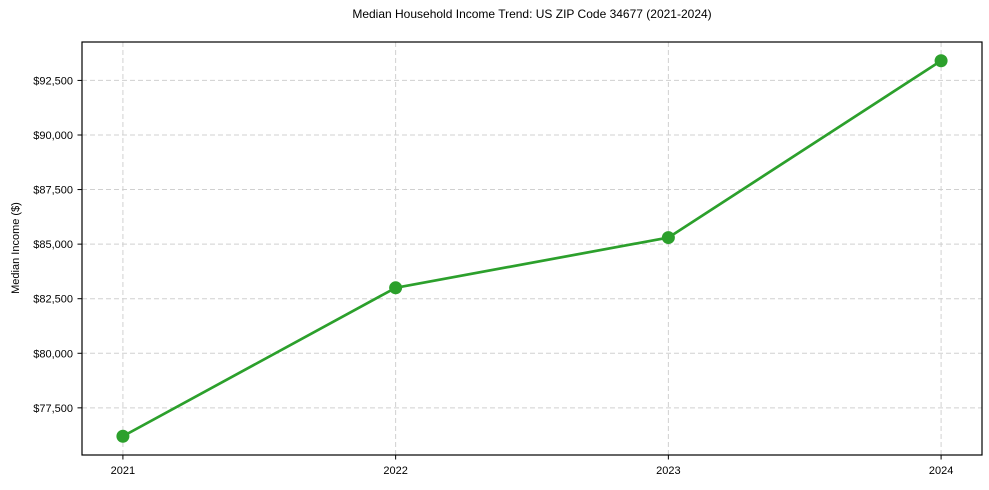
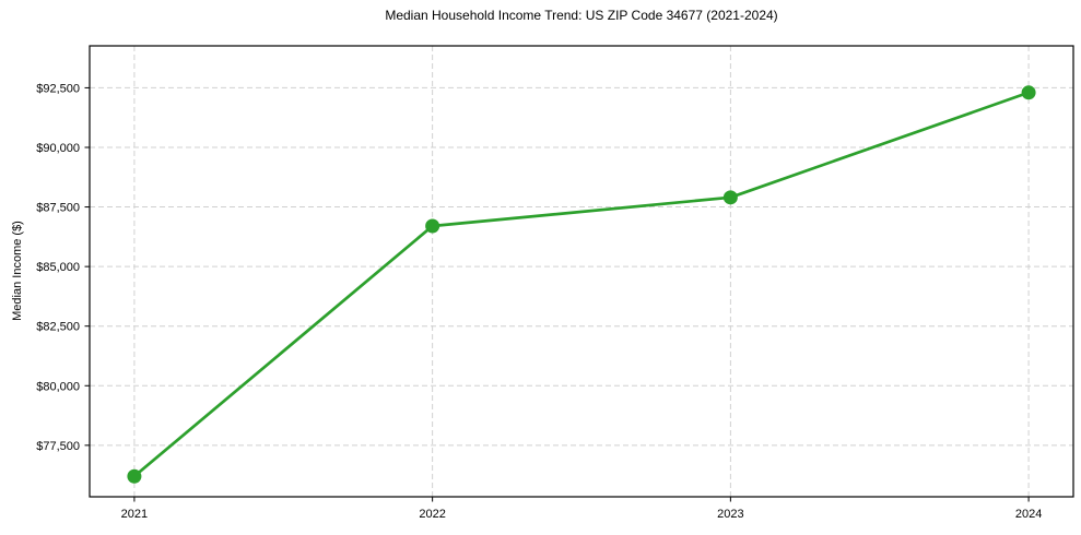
2022: $83000 -> $86700
2023: $85300 -> $87900
2024: $93400 -> $92300
